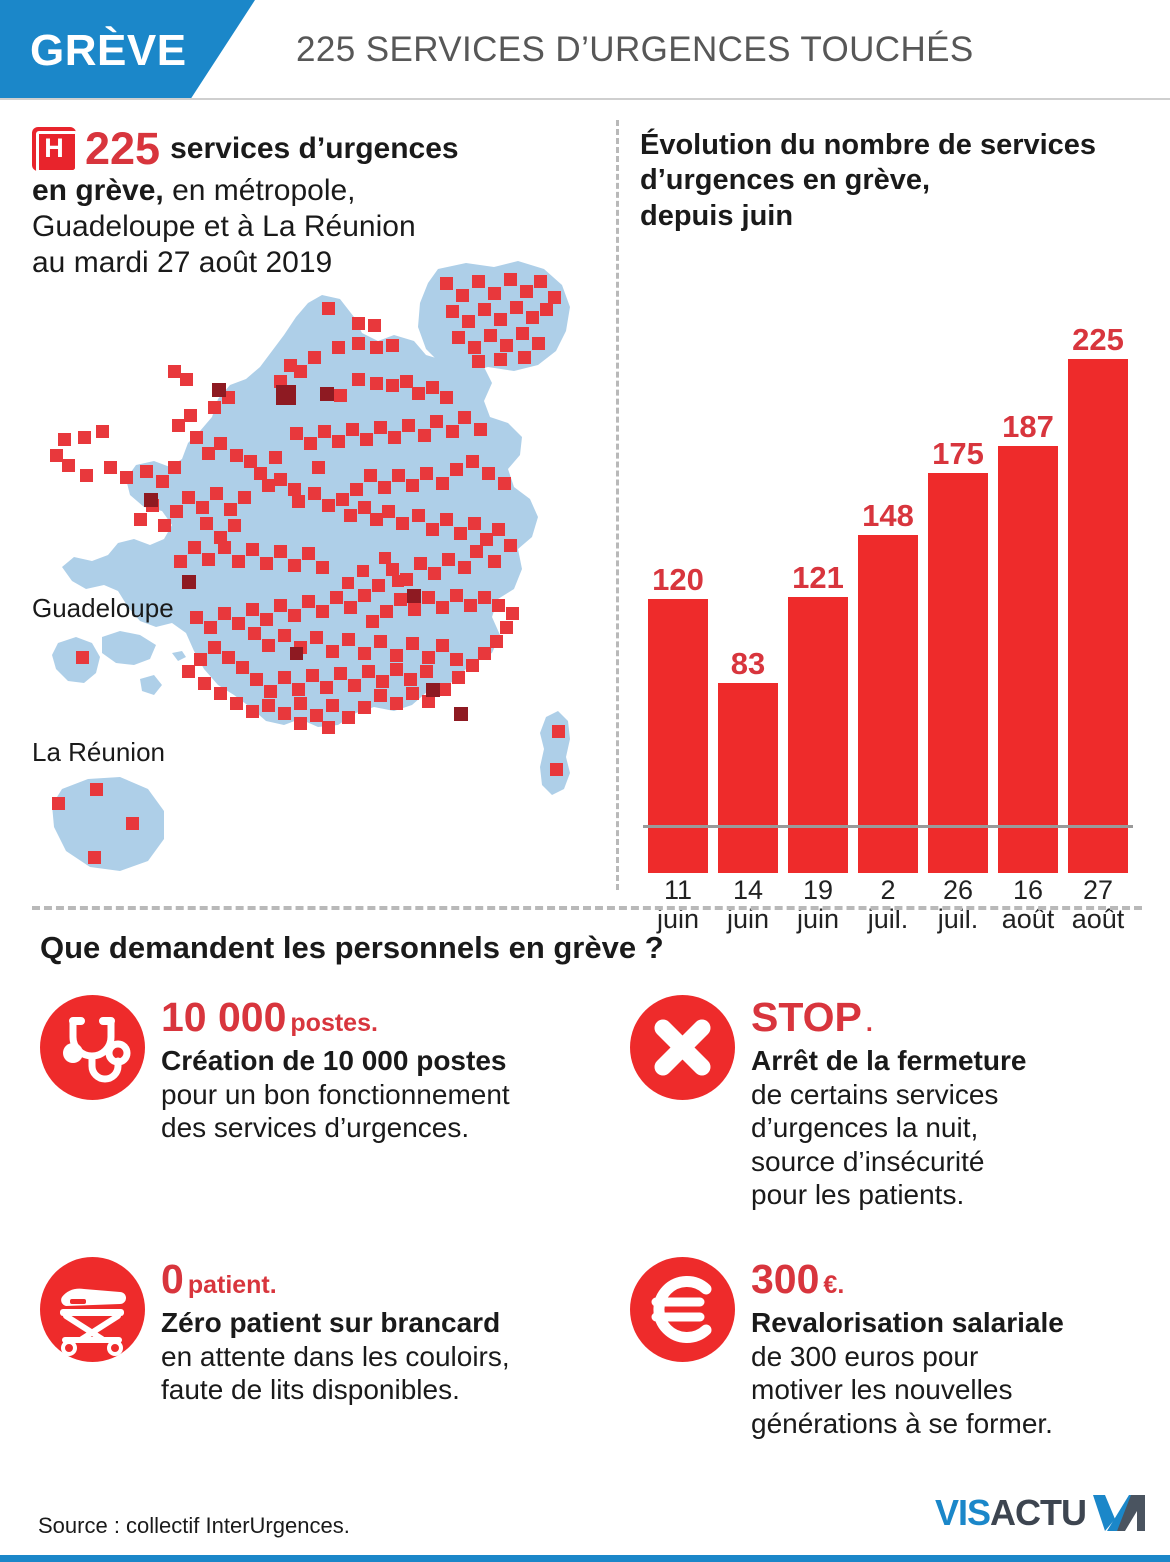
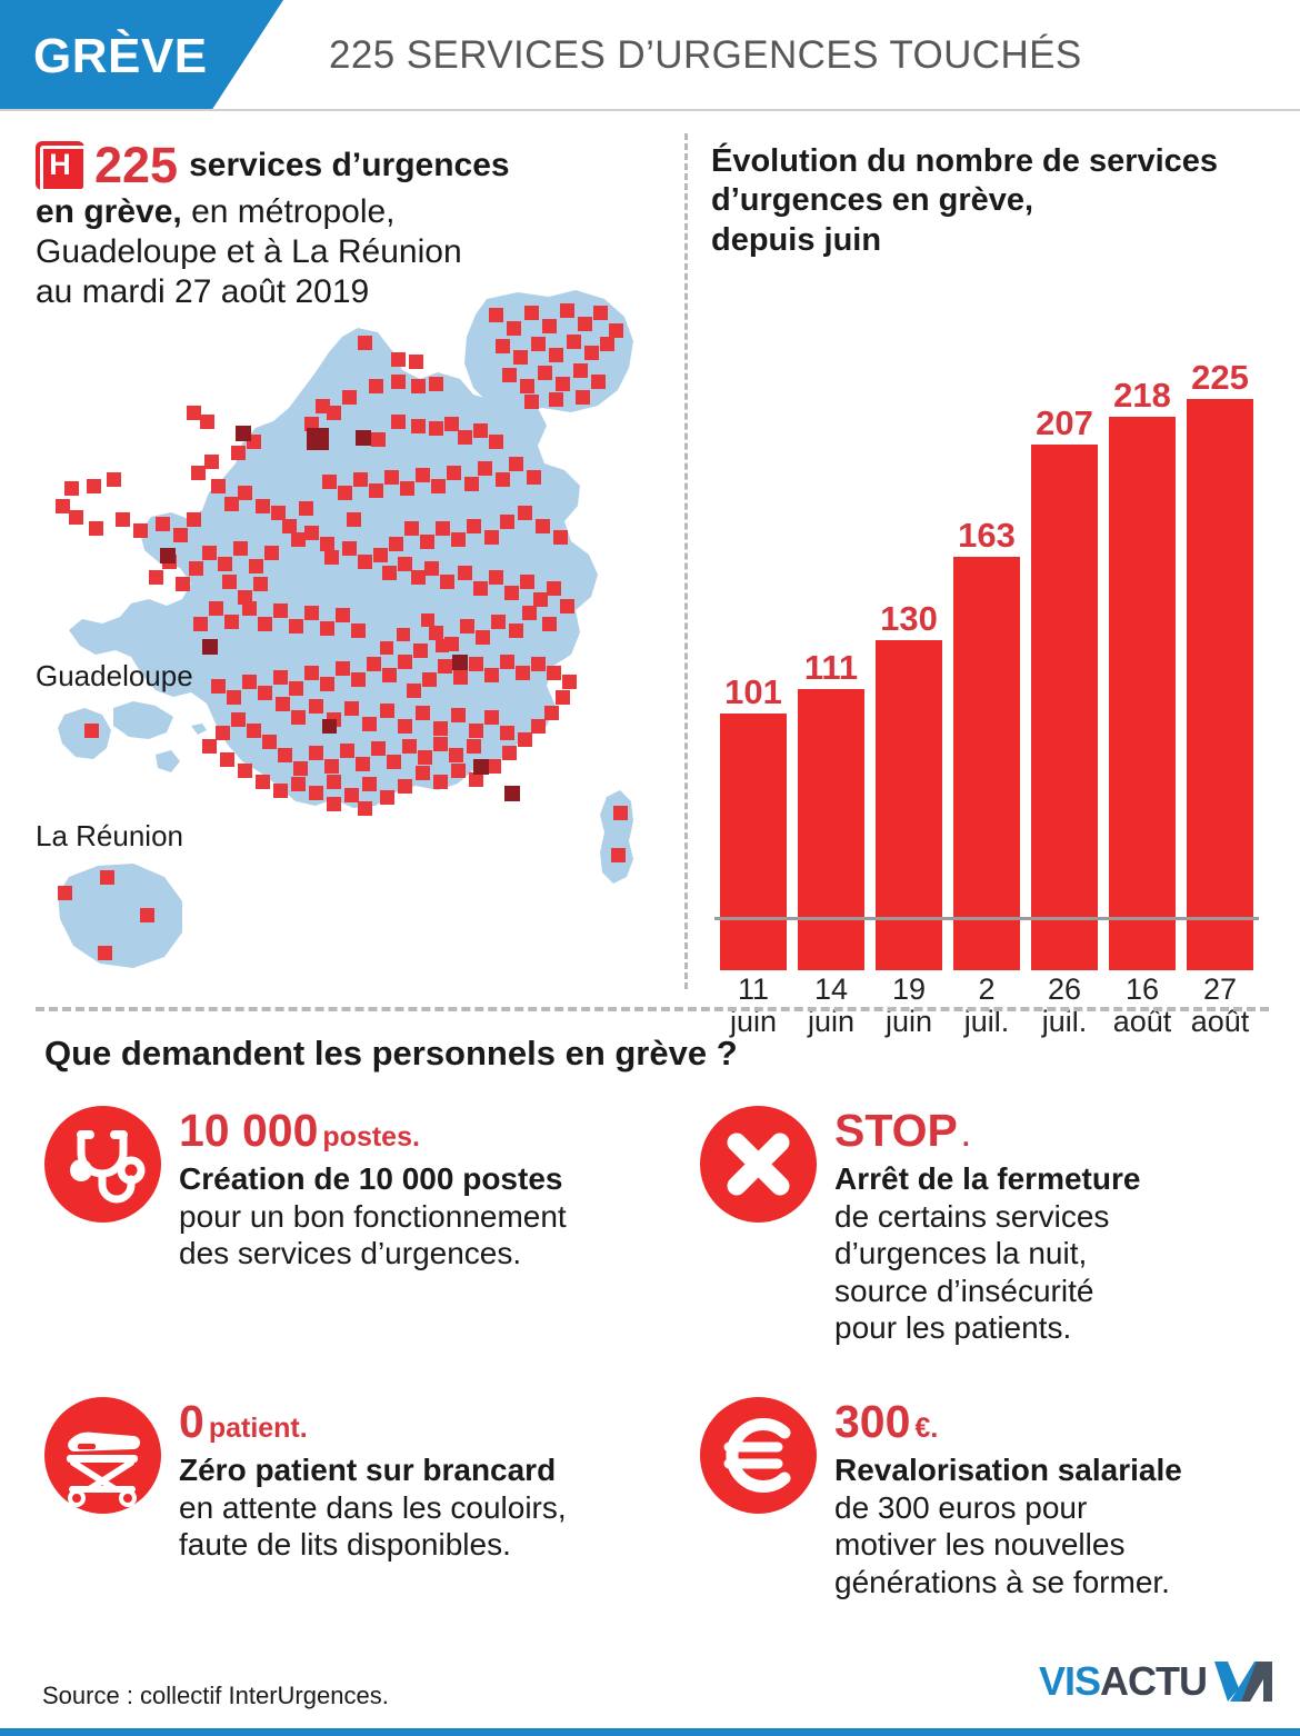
11 juin: 120 -> 101
14 juin: 83 -> 111
19 juin: 121 -> 130
2 juil.: 148 -> 163
26 juil.: 175 -> 207
16 août: 187 -> 218
